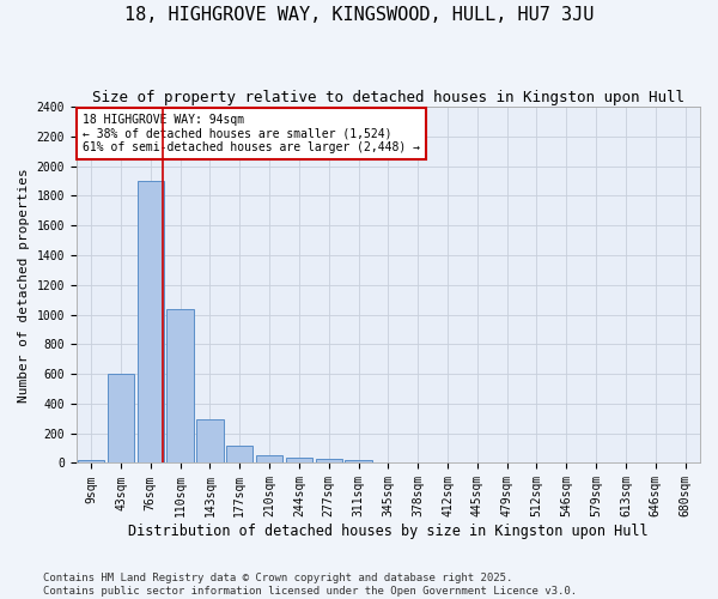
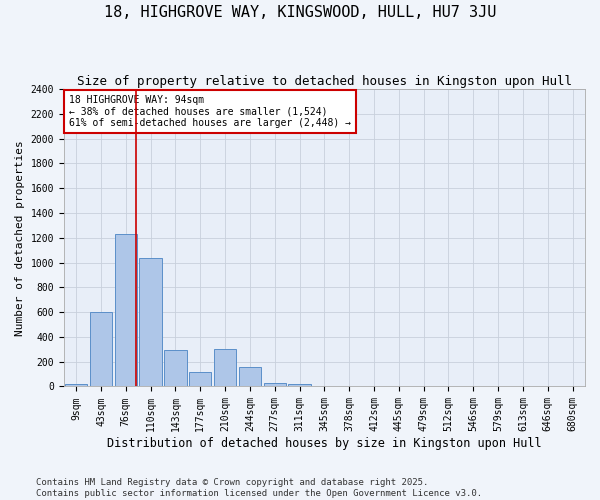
76sqm: 1900 -> 1230
210sqm: 50 -> 300
244sqm: 40 -> 160
